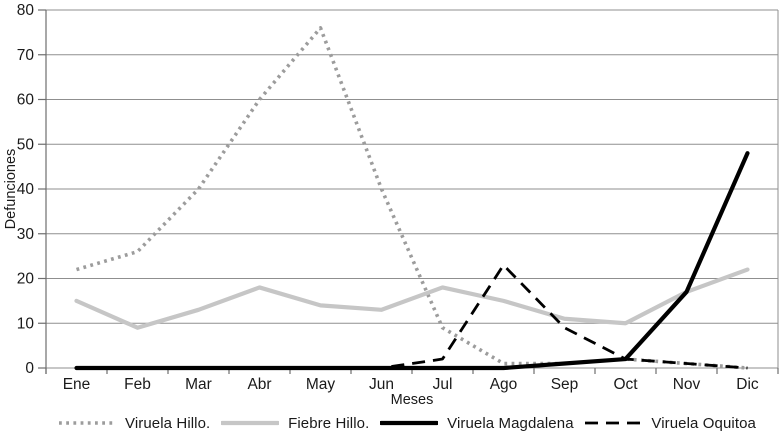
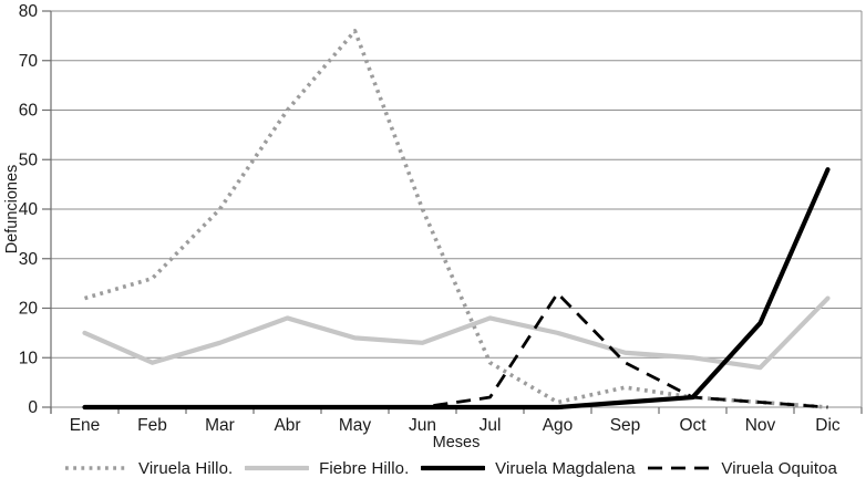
Viruela Hillo./Sep: 1 -> 4
Fiebre Hillo./Nov: 17 -> 8
